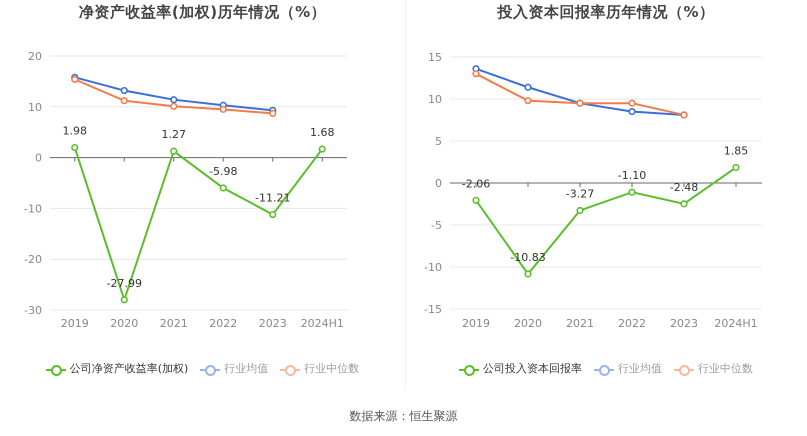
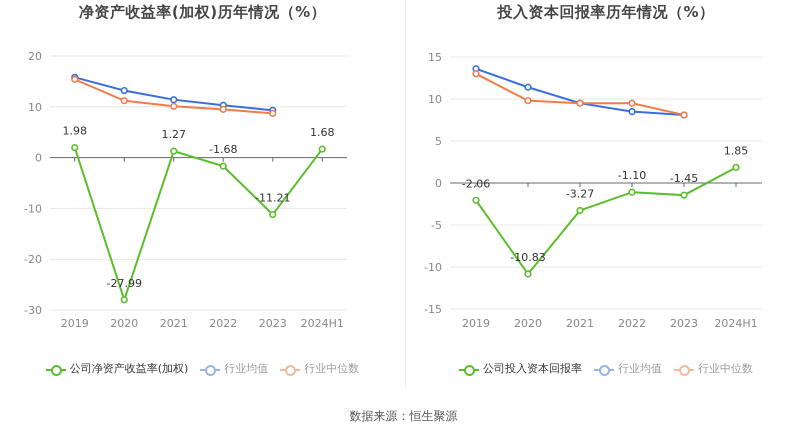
净资产收益率(加权)历年情况（%）/公司净资产收益率(加权)/2022: -5.98 -> -1.68
投入资本回报率历年情况（%）/公司投入资本回报率/2023: -2.48 -> -1.45
